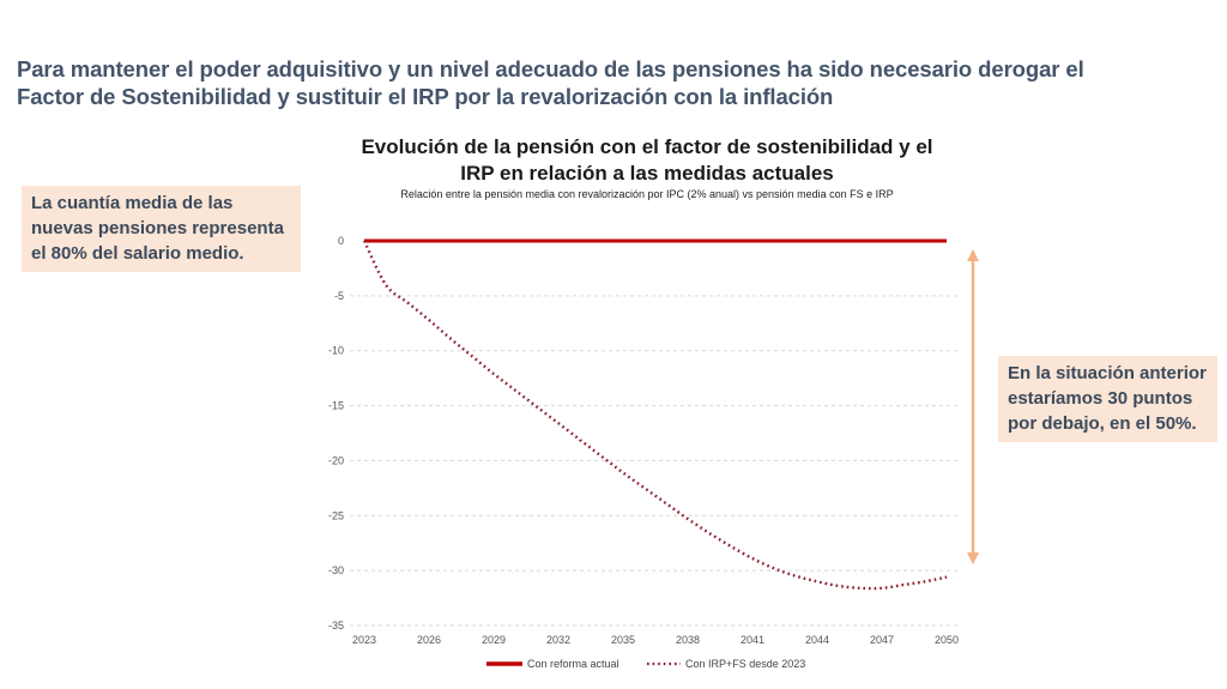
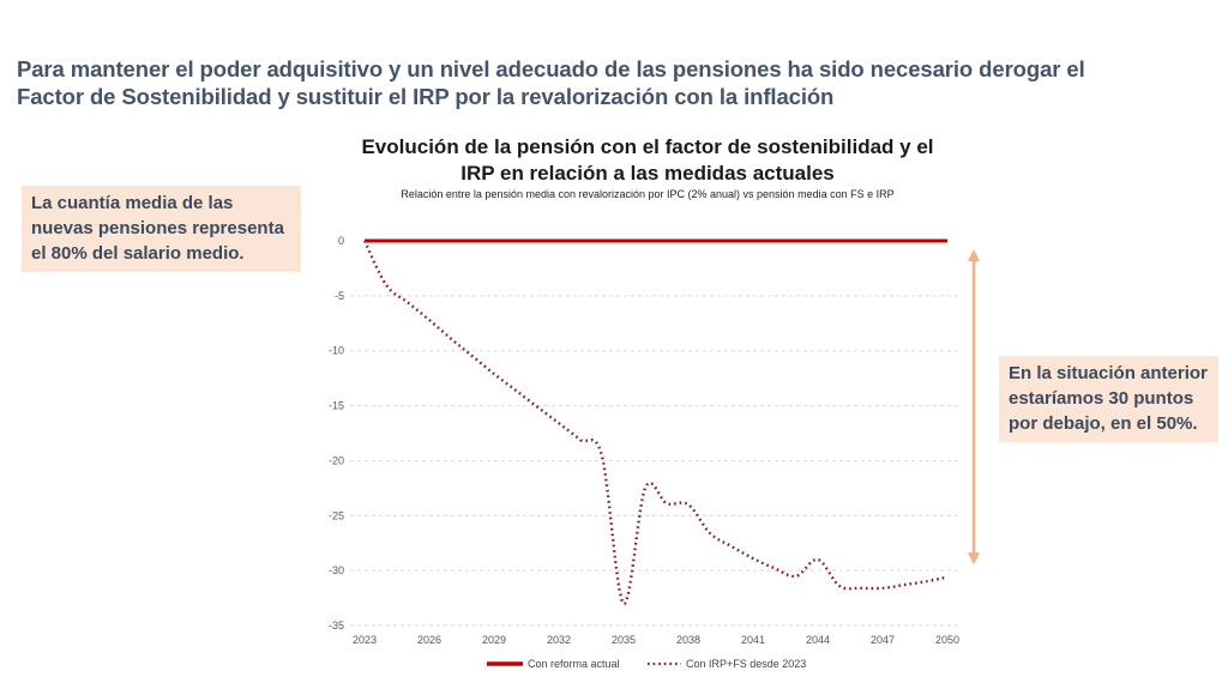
Con IRP+FS desde 2023/2035: -21 -> -33
Con IRP+FS desde 2023/2038: -25 -> -24
Con IRP+FS desde 2023/2044: -31 -> -29
